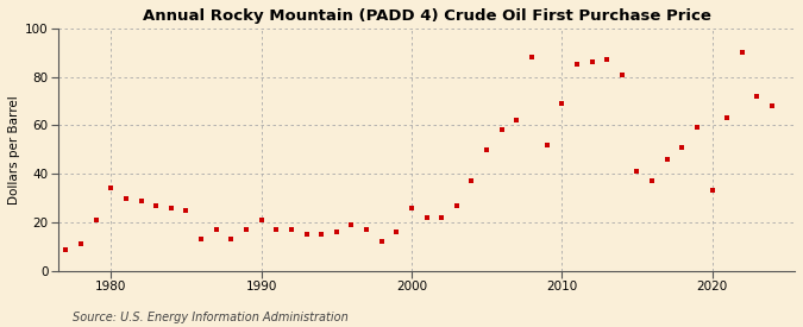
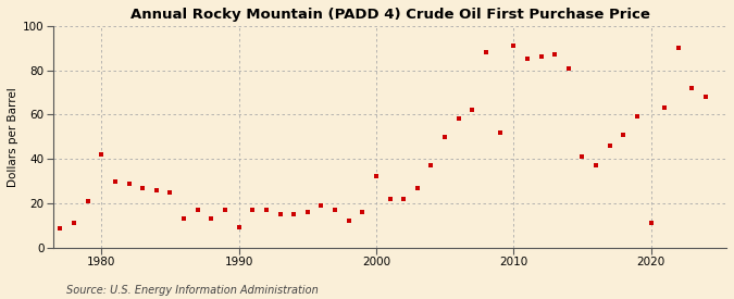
1980: 34.0 -> 42.0
1990: 21.0 -> 9.0
2000: 26.0 -> 32.0
2010: 69.0 -> 91.0
2020: 33.0 -> 11.0
